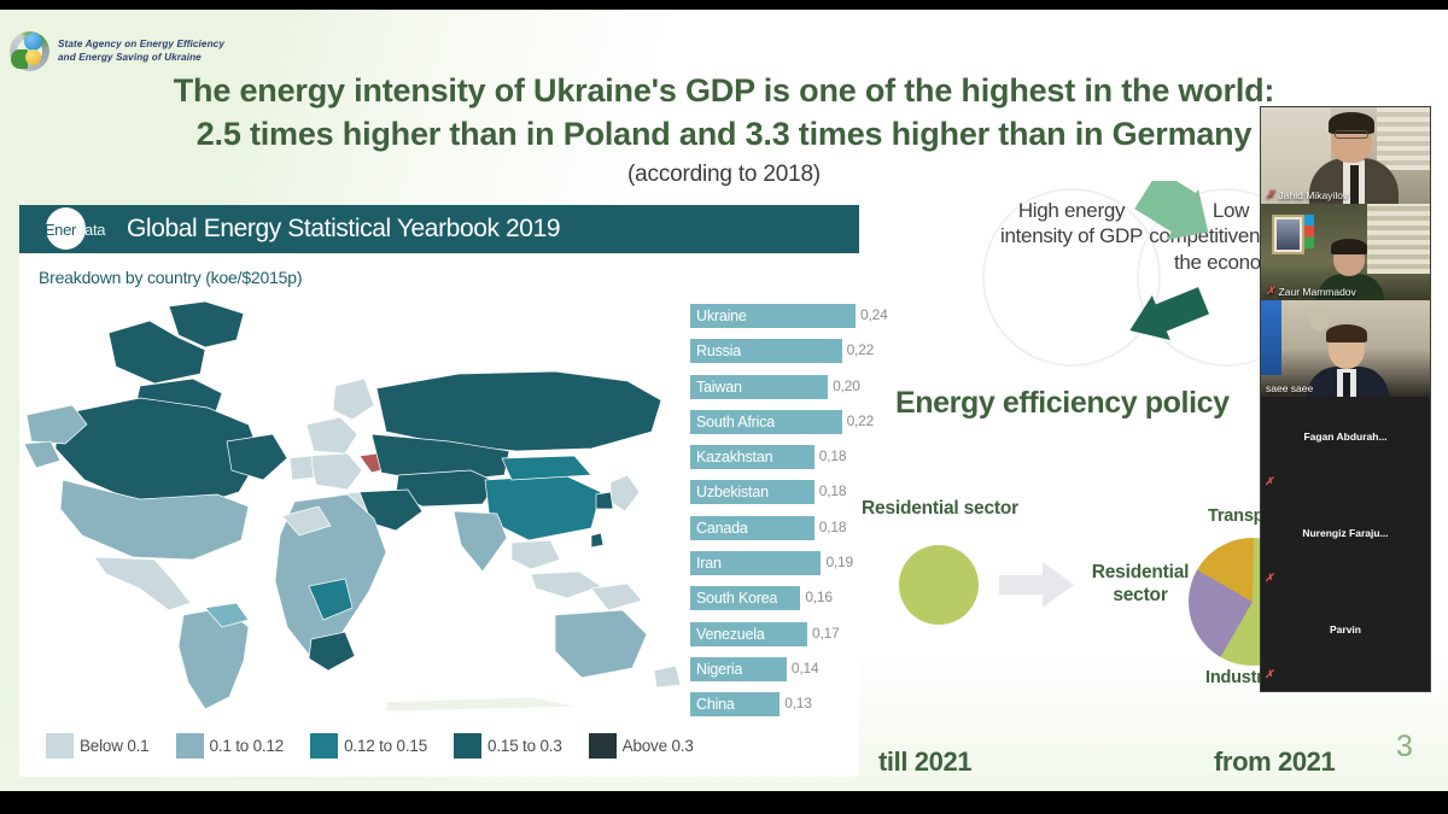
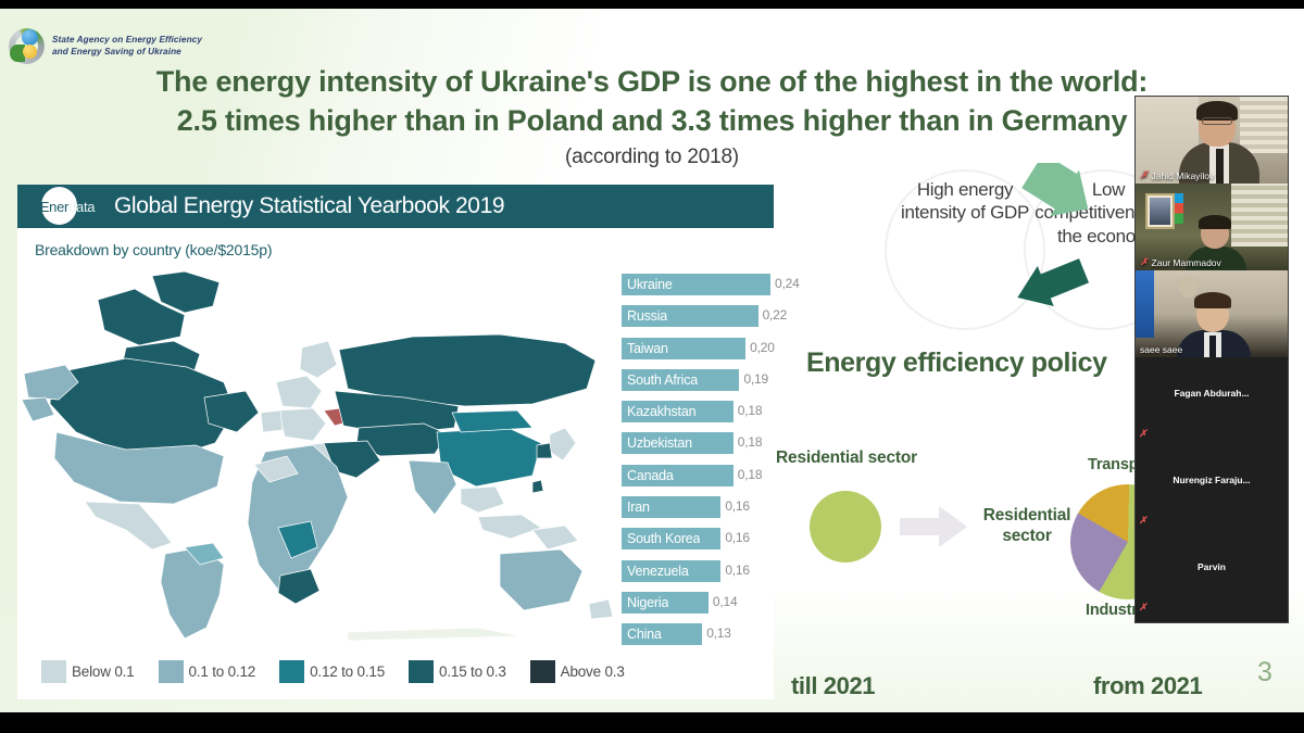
South Africa: 0,22 -> 0,19
Iran: 0,19 -> 0,16
Venezuela: 0,17 -> 0,16
